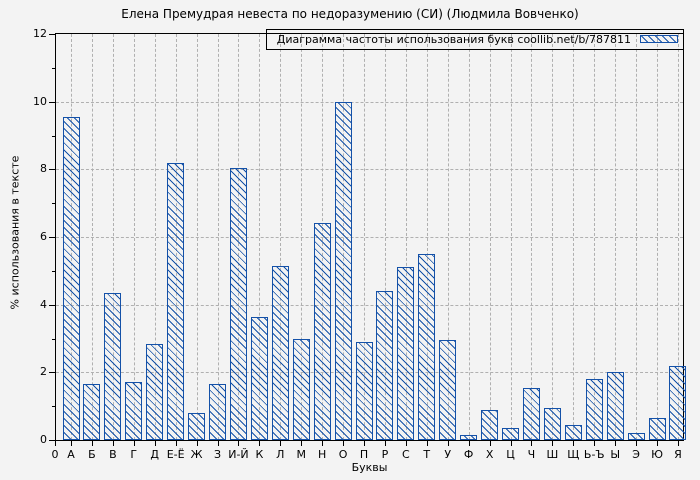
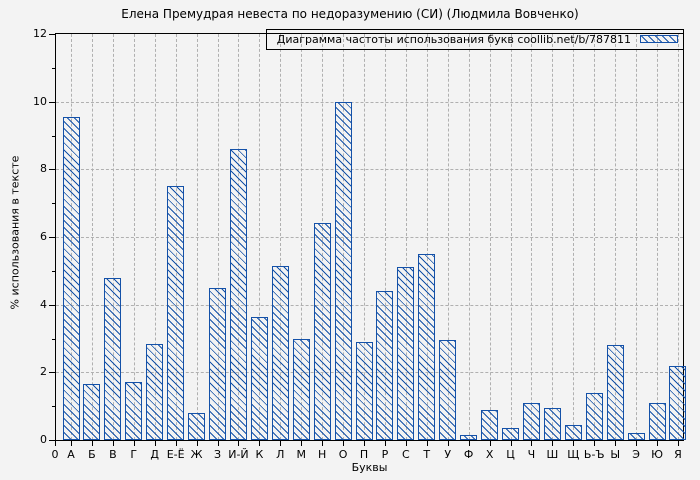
В: 4.3 -> 4.8
Е-Ё: 8.2 -> 7.5
З: 1.6 -> 4.5
И-Й: 8.1 -> 8.6
Ч: 1.6 -> 1.1
Ь-Ъ: 1.8 -> 1.4
Ы: 2.0 -> 2.8
Ю: 0.7 -> 1.1
